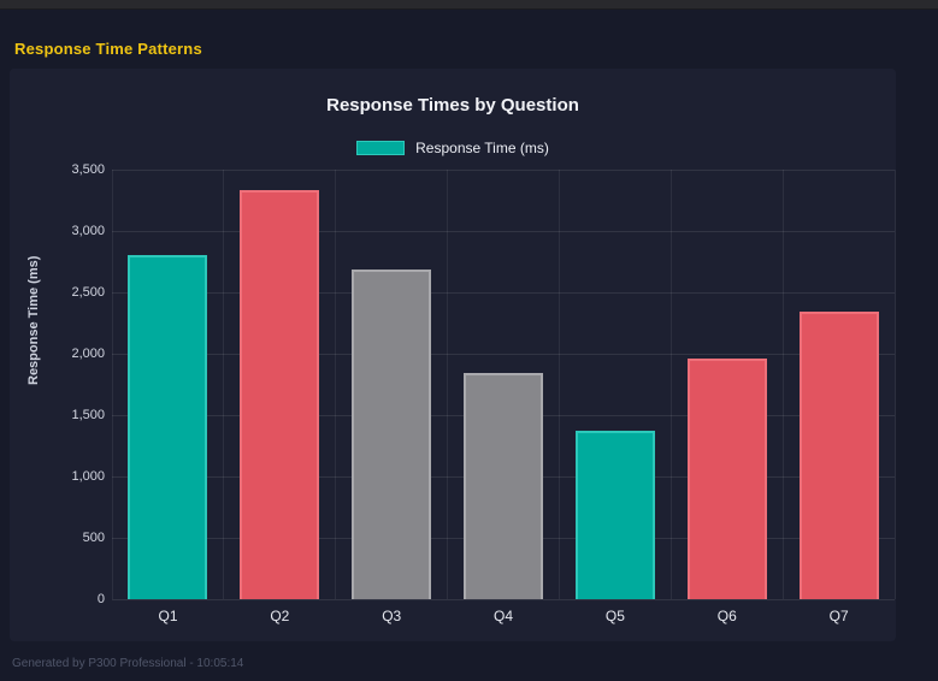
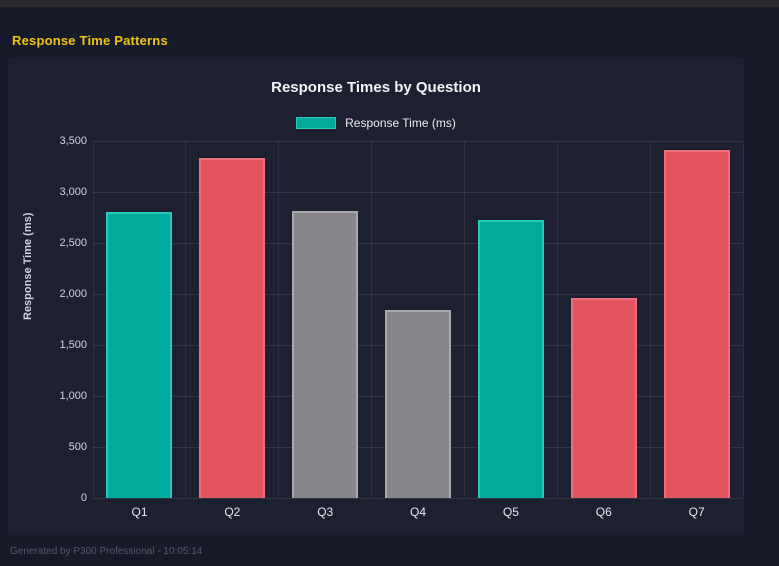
Q3: 2690 -> 2810
Q5: 1370 -> 2730
Q7: 2340 -> 3410
